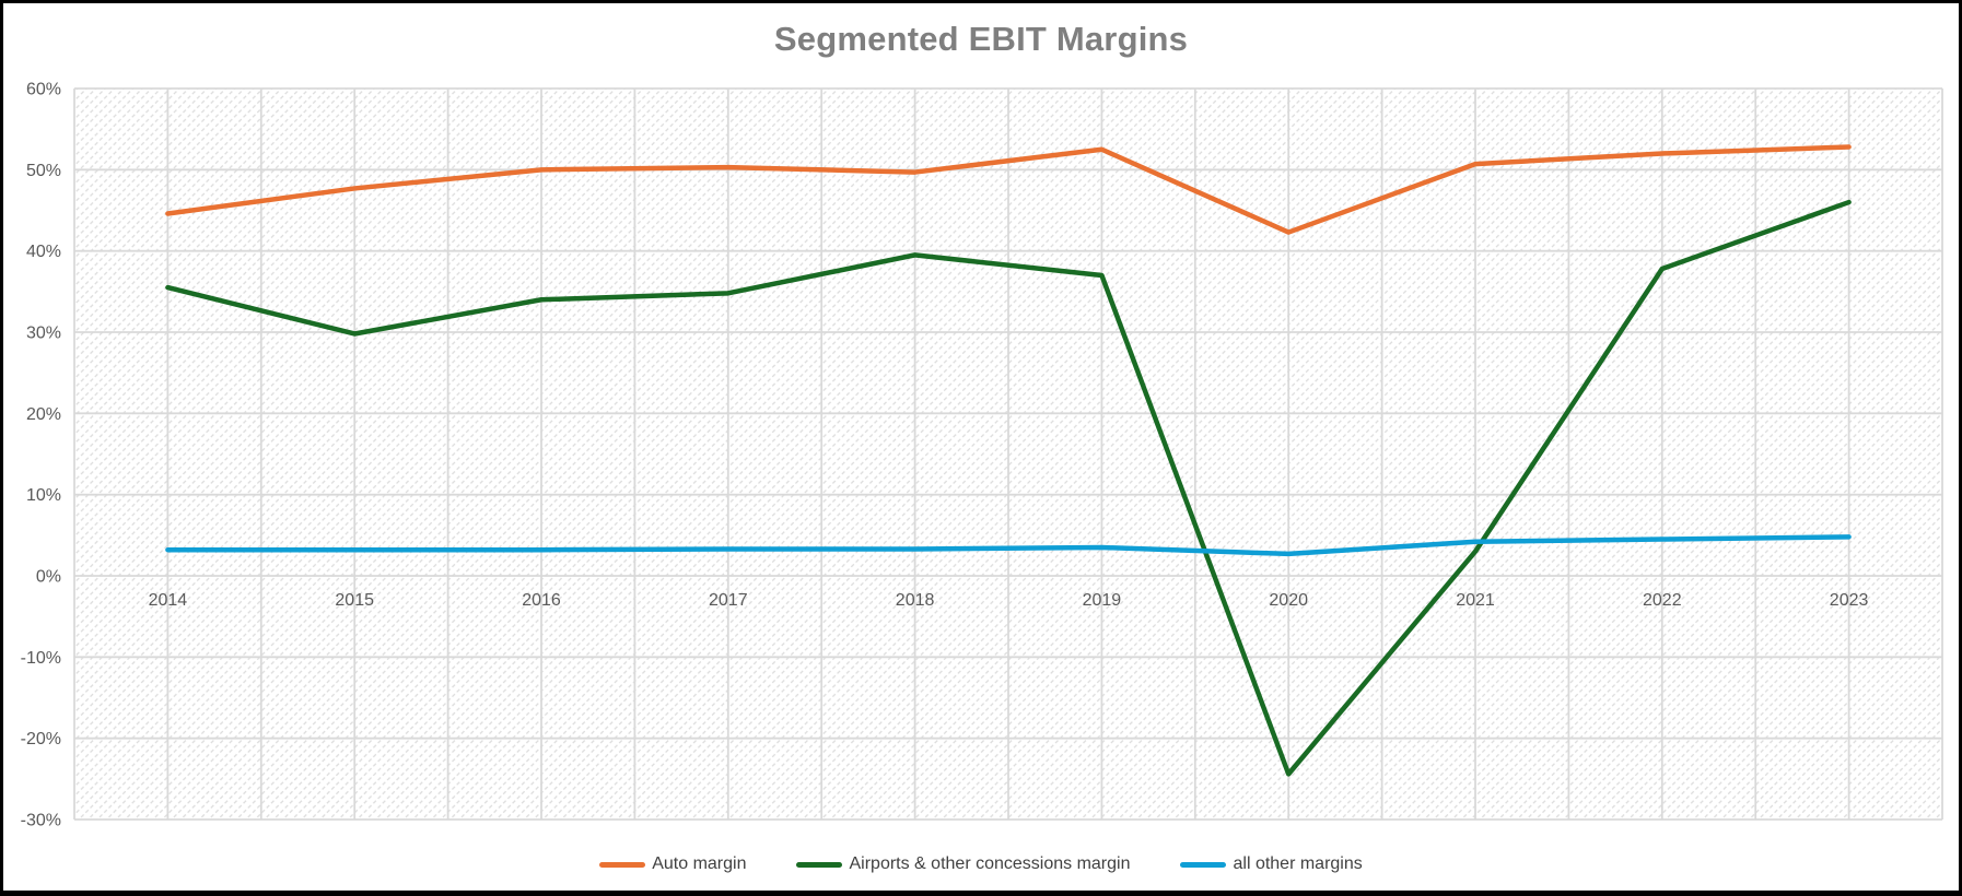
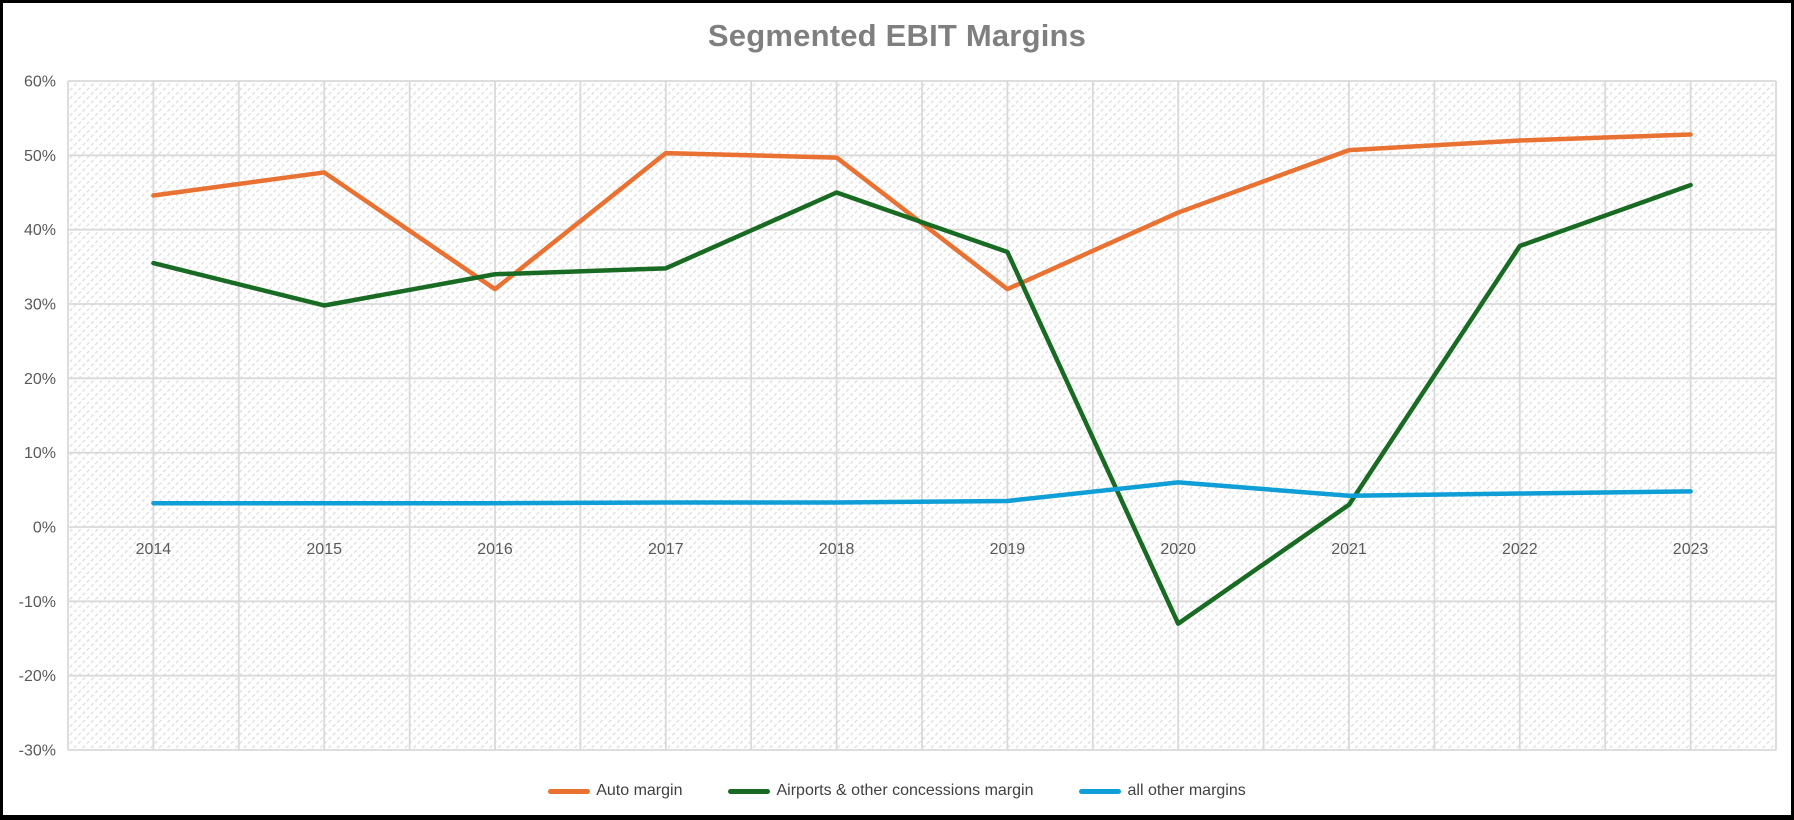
Auto margin/2016: 50% -> 32%
Airports & other concessions margin/2018: 40% -> 45%
Auto margin/2019: 52% -> 32%
Airports & other concessions margin/2020: -24% -> -13%
all other margins/2020: 3% -> 6%
